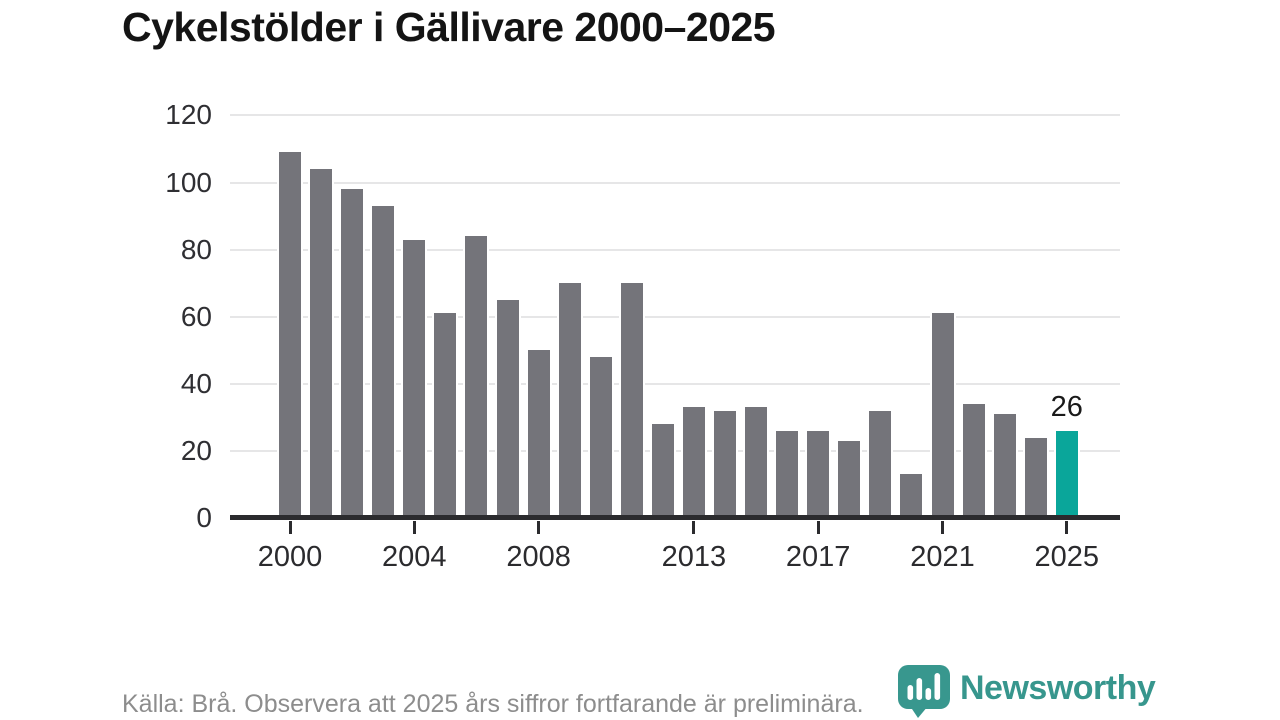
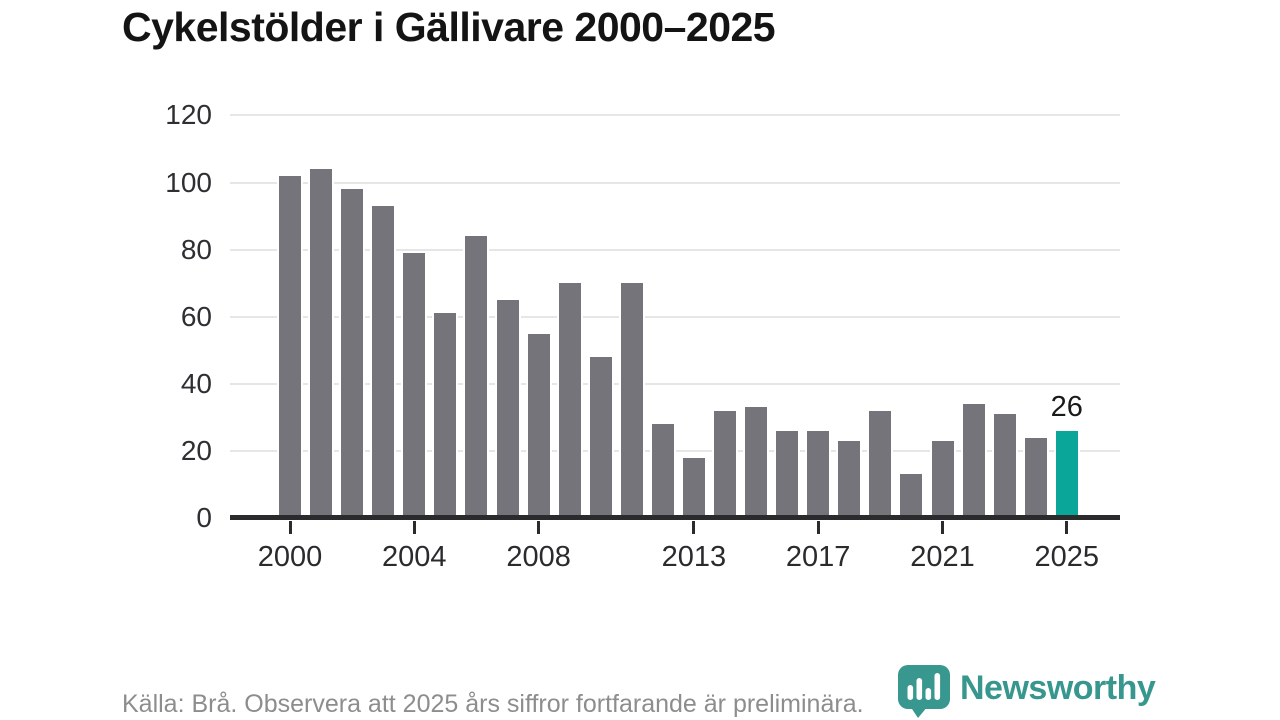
2000: 109 -> 102
2004: 83 -> 79
2008: 50 -> 55
2013: 33 -> 18
2021: 61 -> 23
